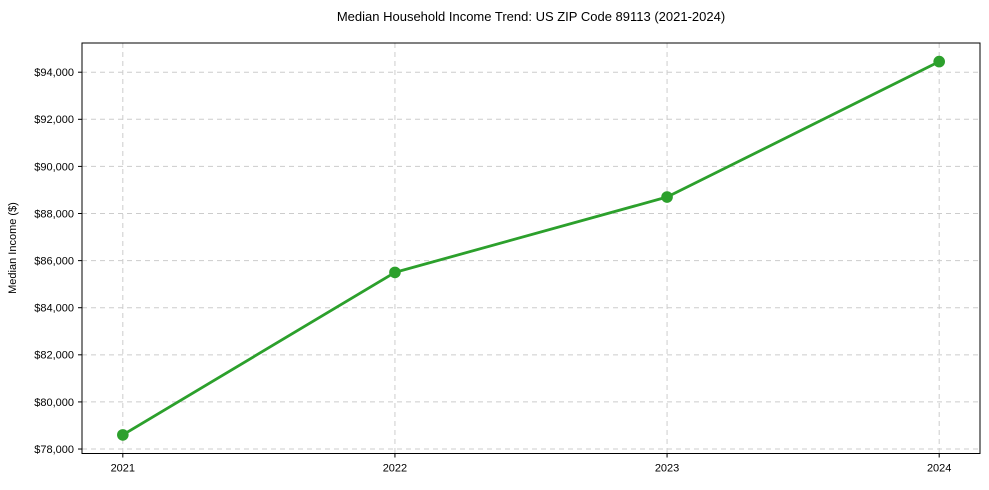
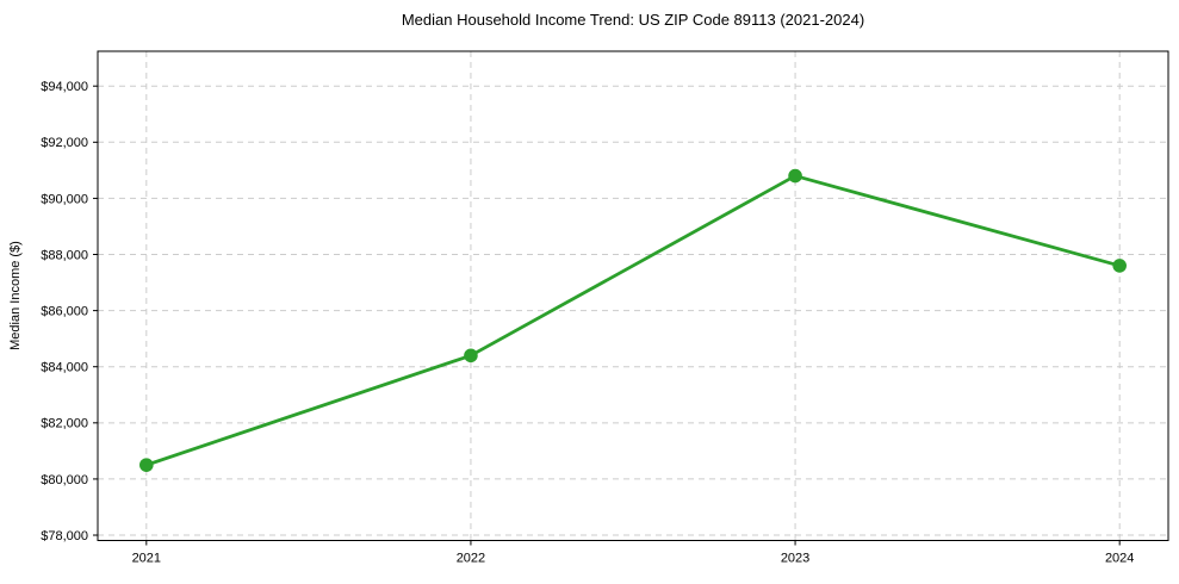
2021: $78600 -> $80500
2022: $85500 -> $84400
2023: $88700 -> $90800
2024: $94400 -> $87600
